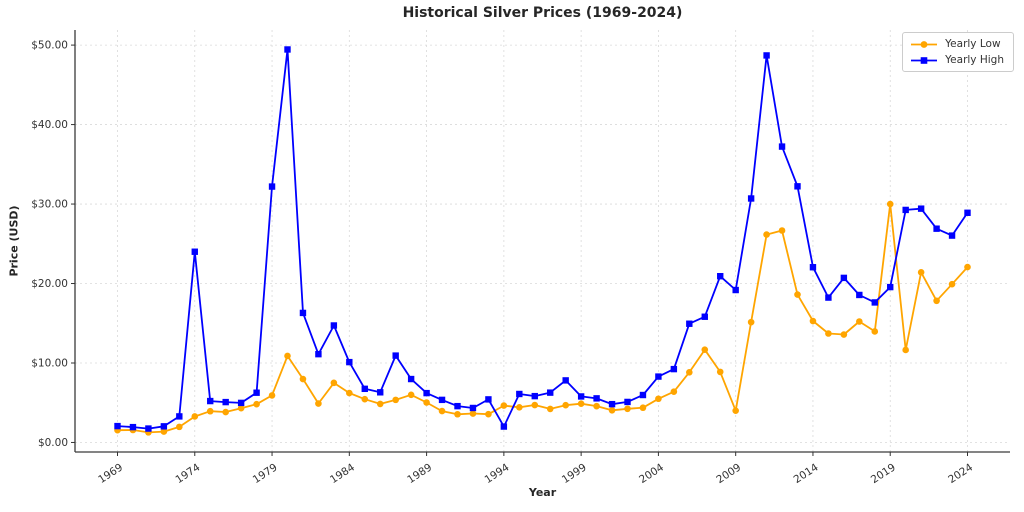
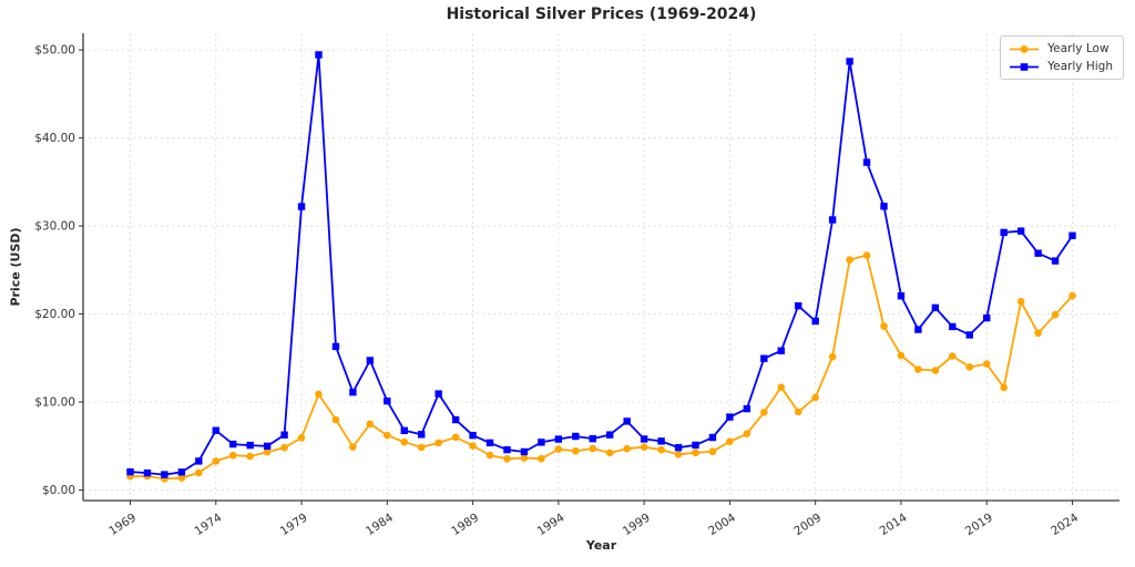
Yearly High/1974: $24 -> $7
Yearly High/1994: $2 -> $6
Yearly Low/2009: $4 -> $11
Yearly Low/2019: $30 -> $14
